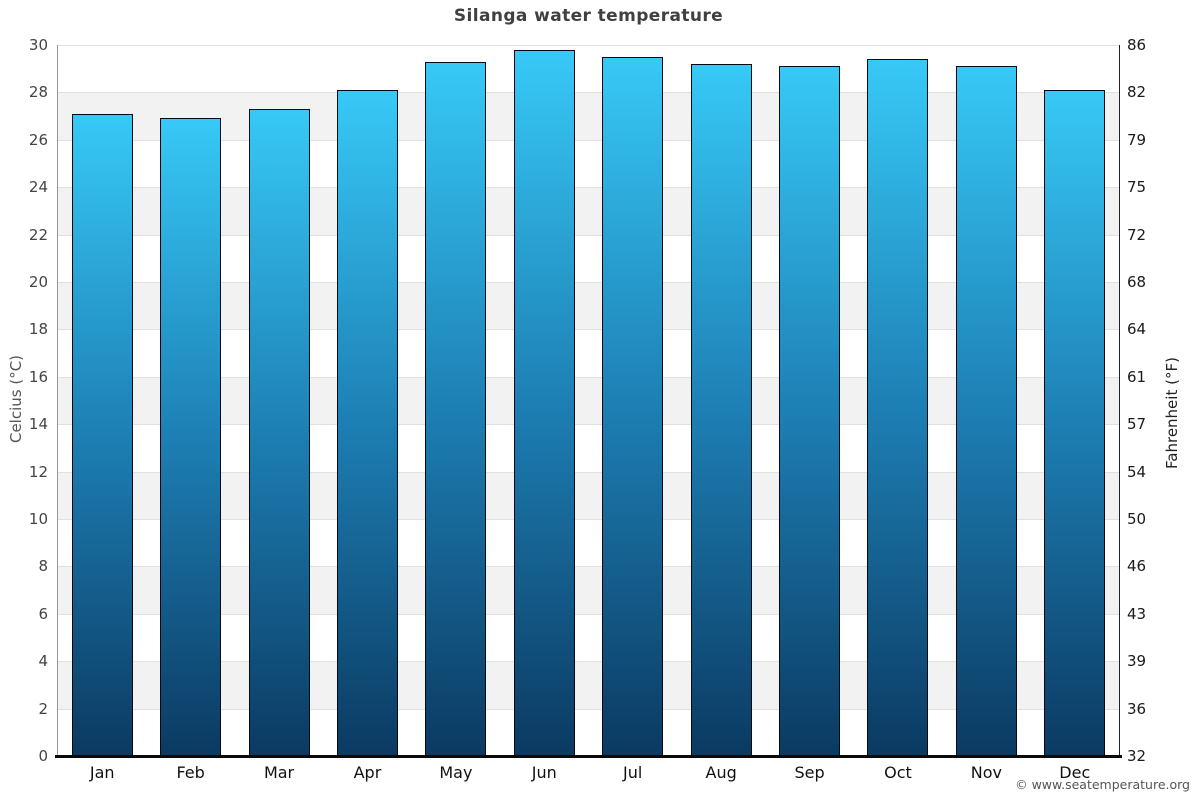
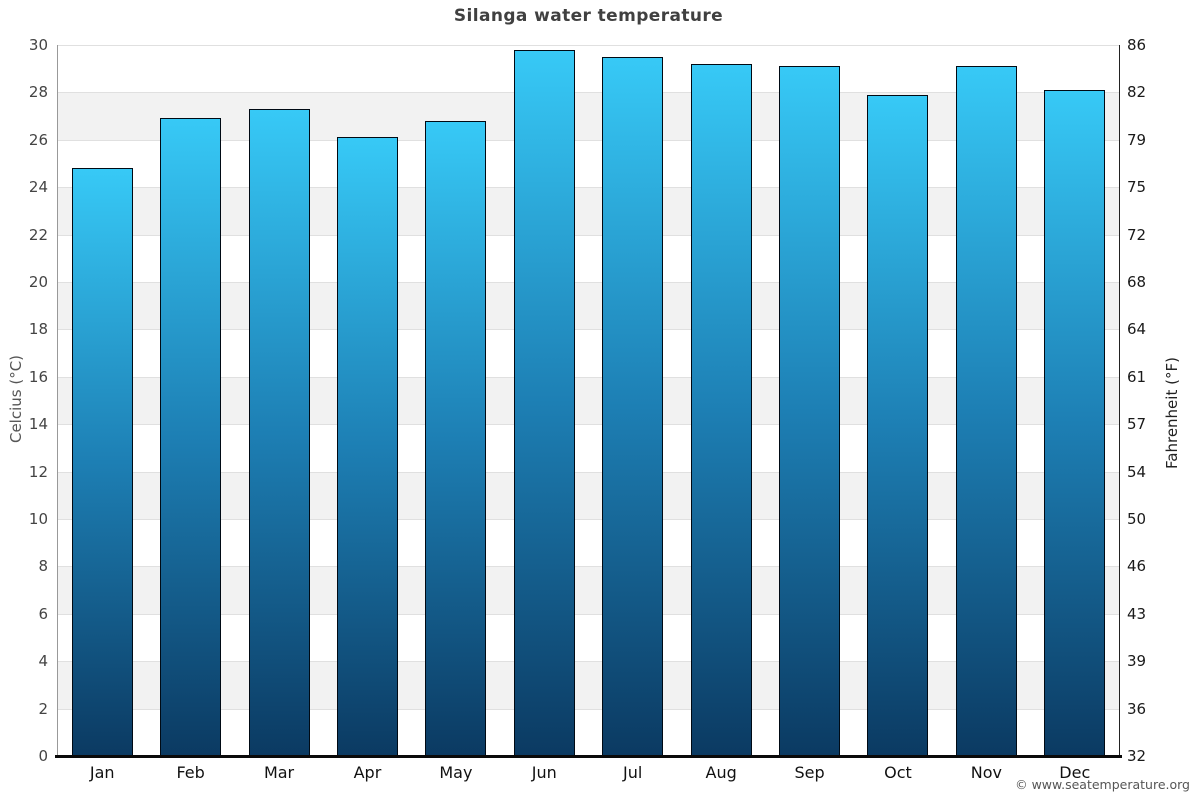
Jan: 27.1 -> 24.8
Apr: 28.1 -> 26.1
May: 29.3 -> 26.8
Oct: 29.4 -> 27.9
